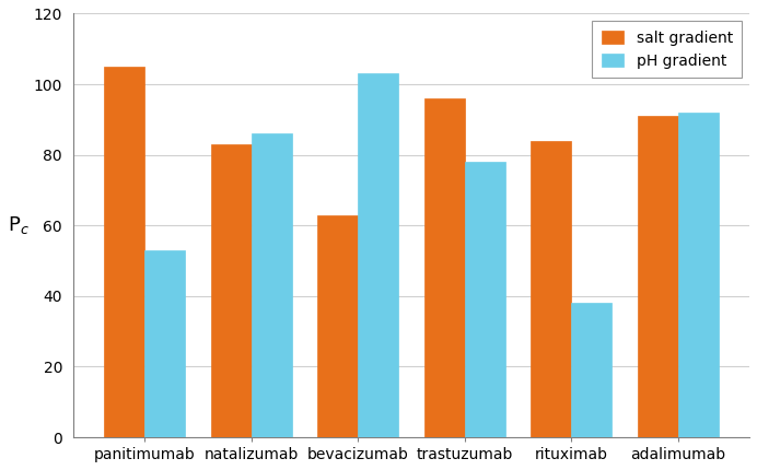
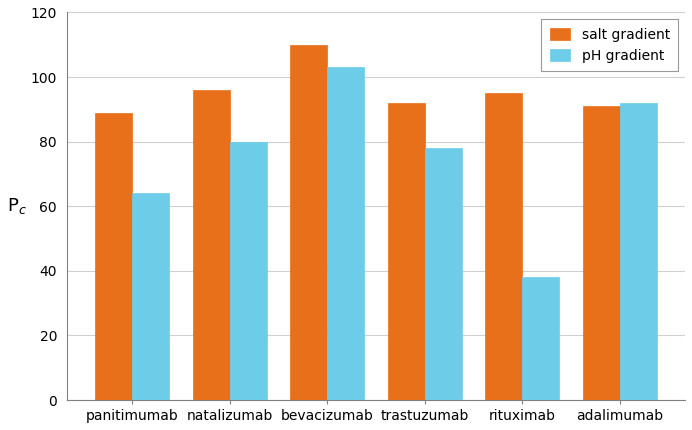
salt gradient/panitimumab: 105 -> 89
pH gradient/panitimumab: 53 -> 64
salt gradient/natalizumab: 83 -> 96
pH gradient/natalizumab: 86 -> 80
salt gradient/bevacizumab: 63 -> 110
salt gradient/trastuzumab: 96 -> 92
salt gradient/rituximab: 84 -> 95
